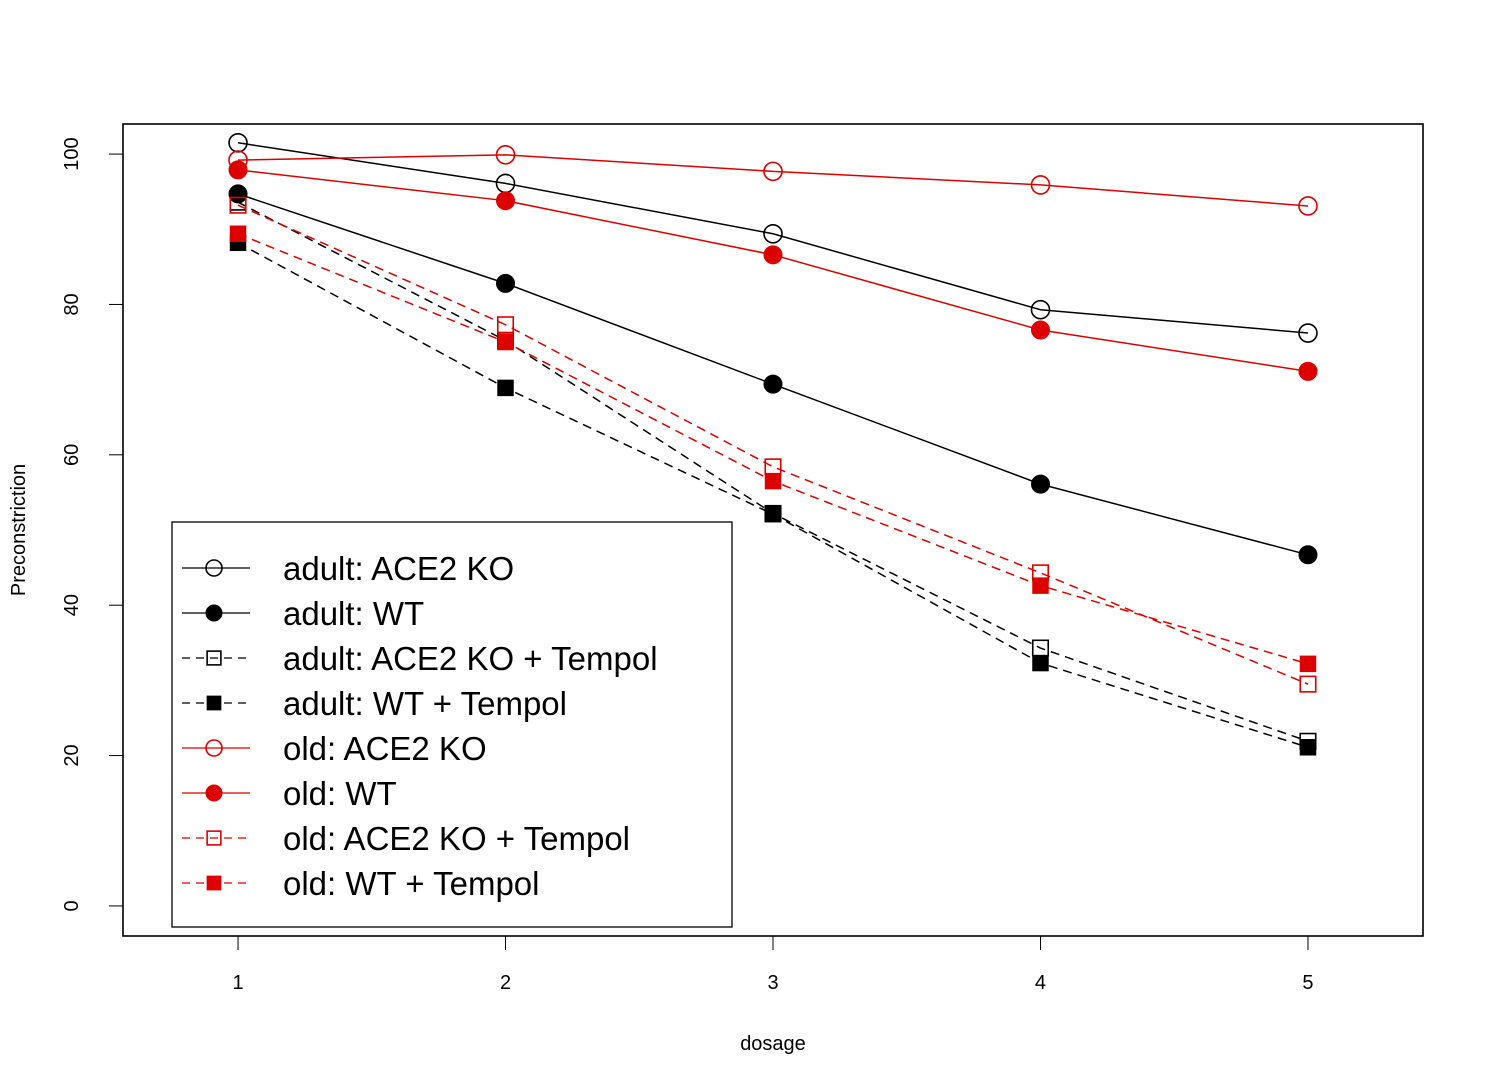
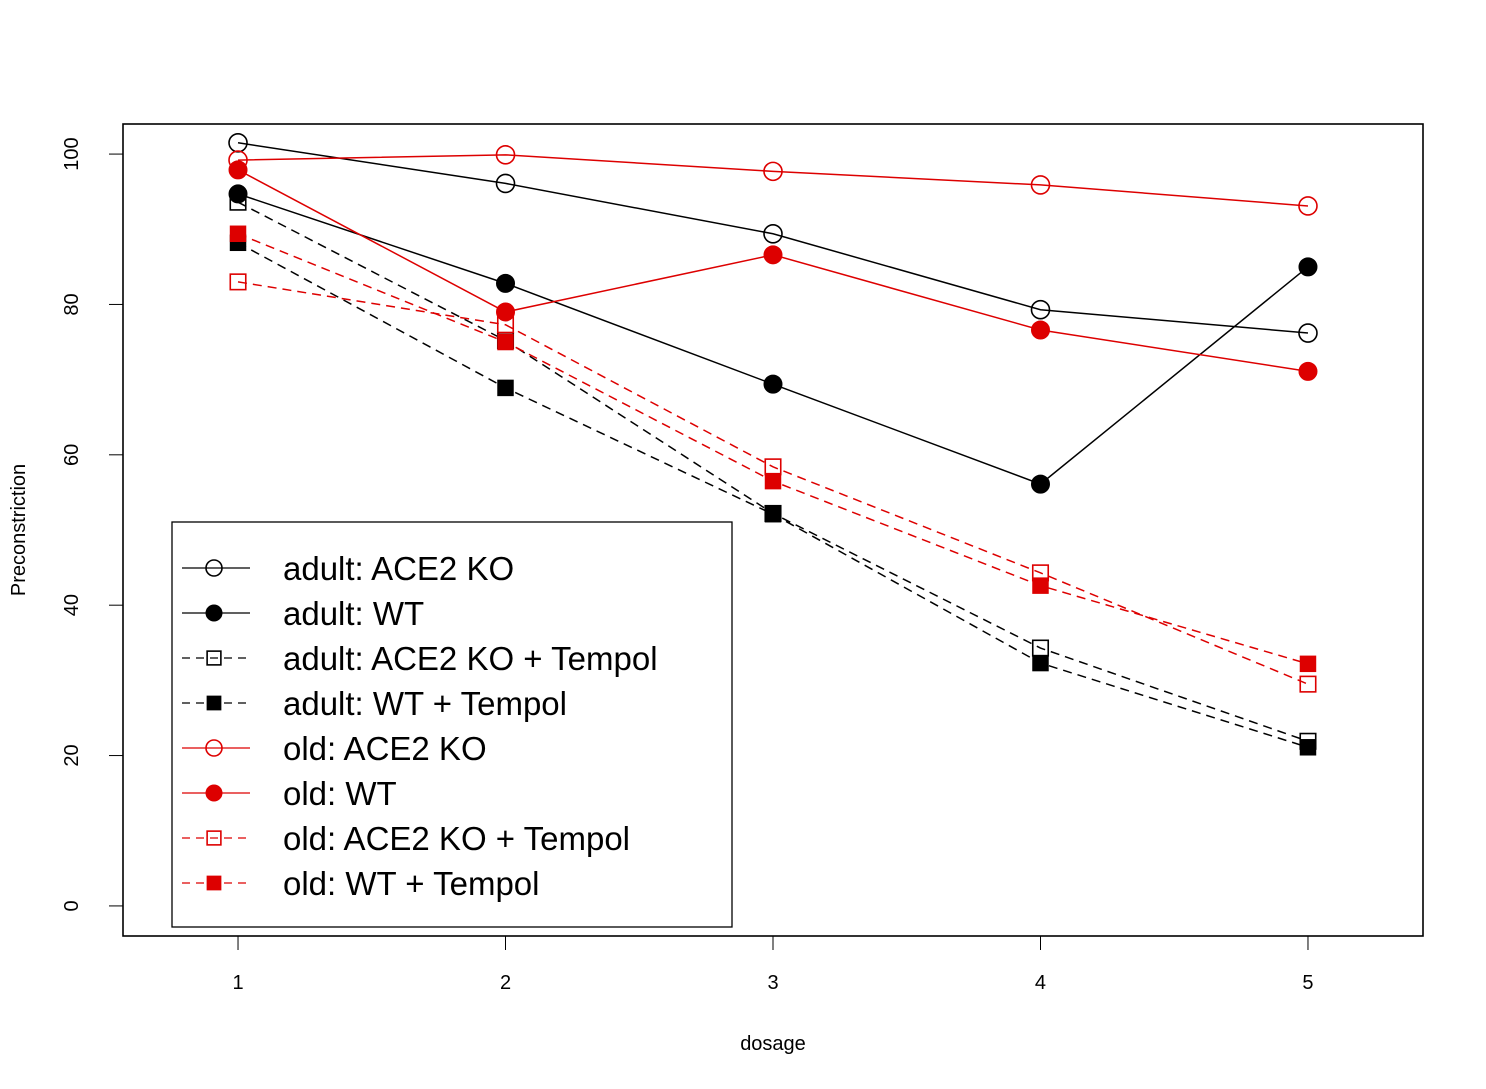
old: ACE2 KO + Tempol/1: 93 -> 83
old: WT/2: 94 -> 79
adult: WT/5: 47 -> 85
